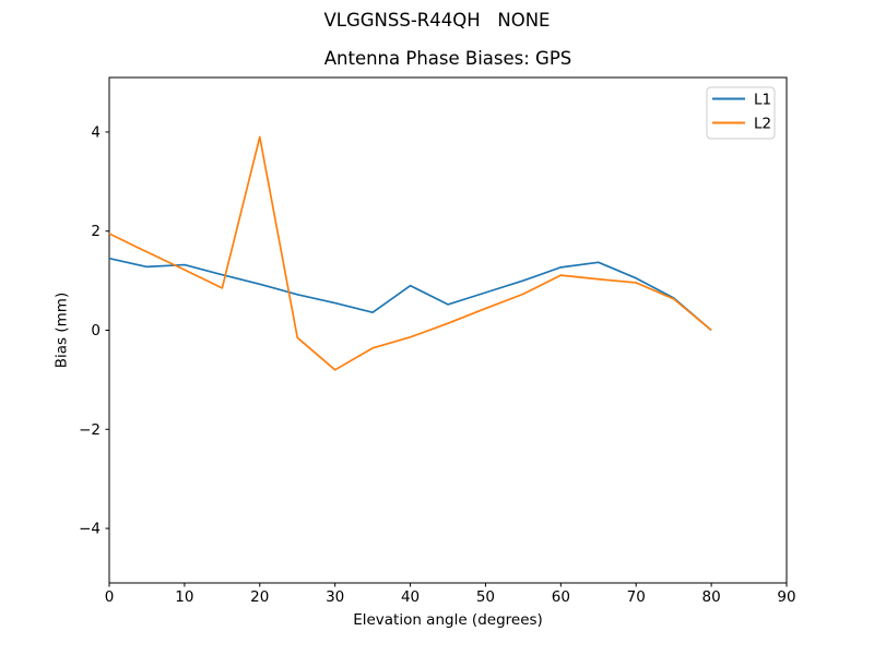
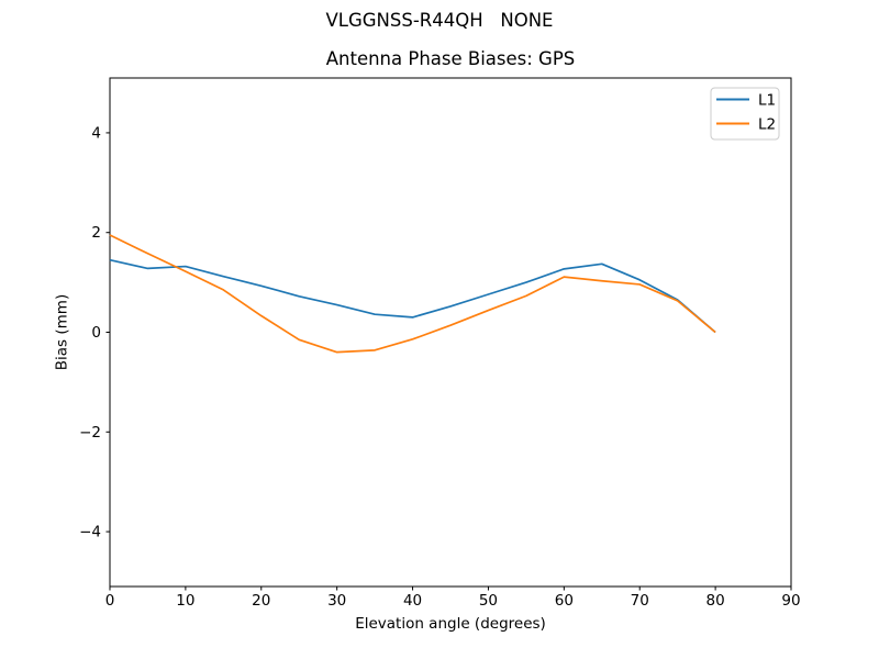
L2/20: 3.9 -> 0.3
L2/30: -0.8 -> -0.4
L1/40: 0.9 -> 0.3
